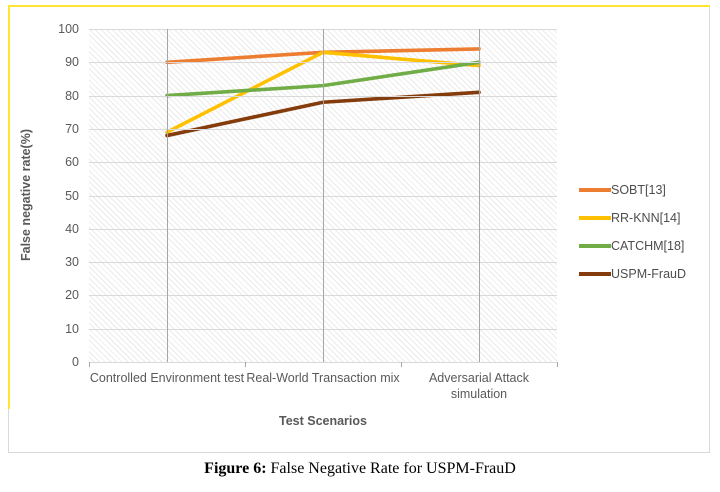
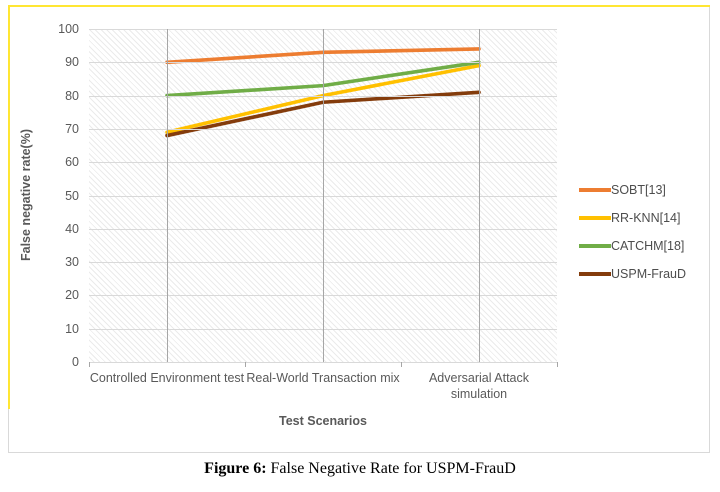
RR-KNN[14]/Real-World Transaction mix: 93 -> 80
